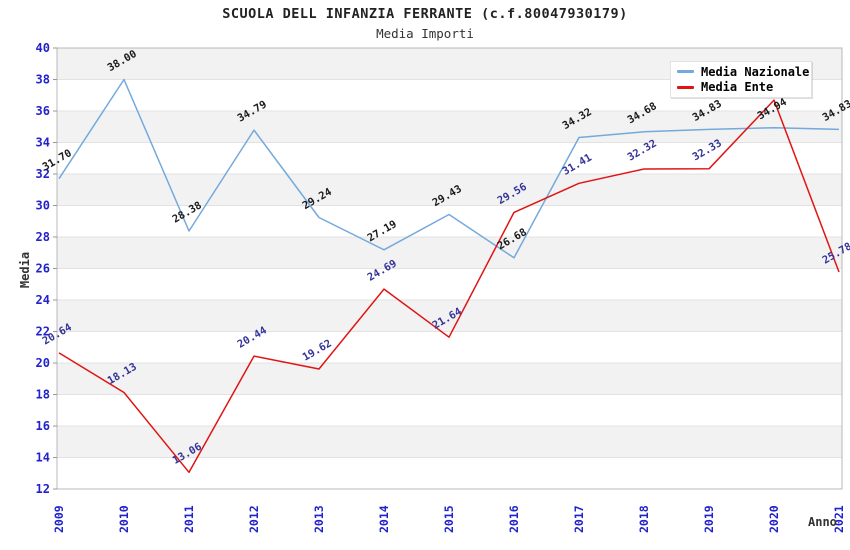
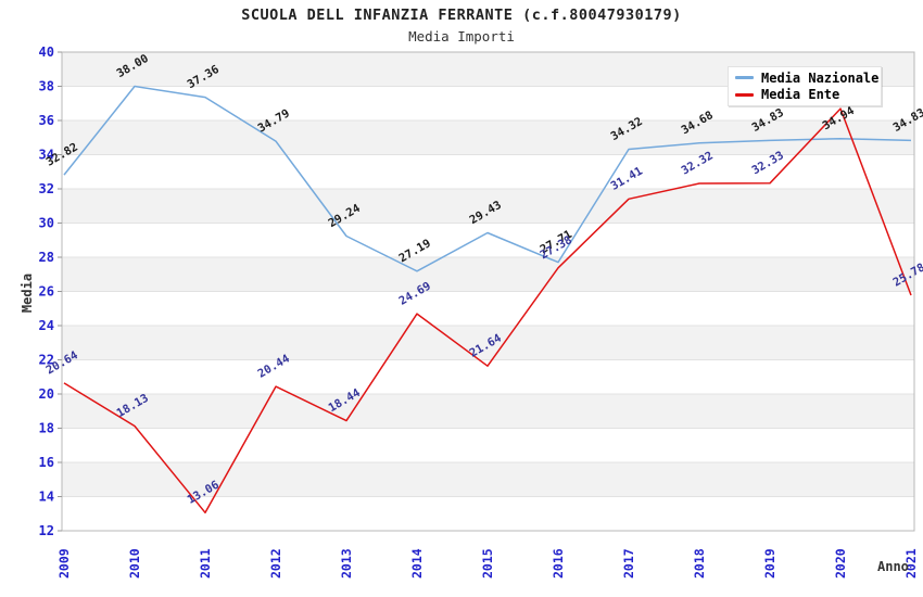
Media Nazionale/2009: 31.70 -> 32.82
Media Nazionale/2011: 28.38 -> 37.36
Media Ente/2013: 19.62 -> 18.44
Media Nazionale/2016: 26.68 -> 27.71
Media Ente/2016: 29.56 -> 27.38
